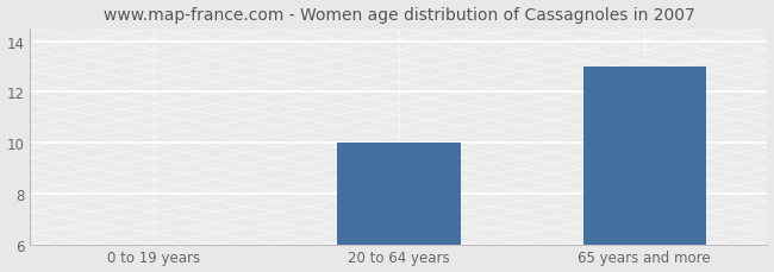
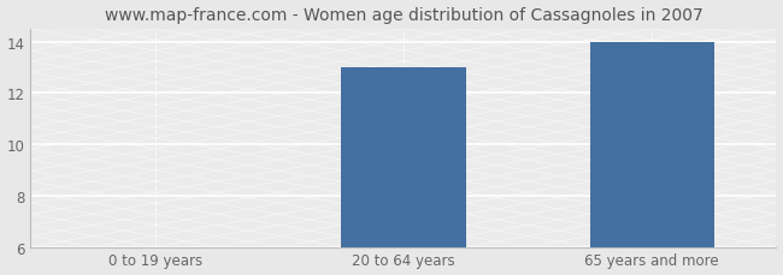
20 to 64 years: 10 -> 13
65 years and more: 13 -> 14
